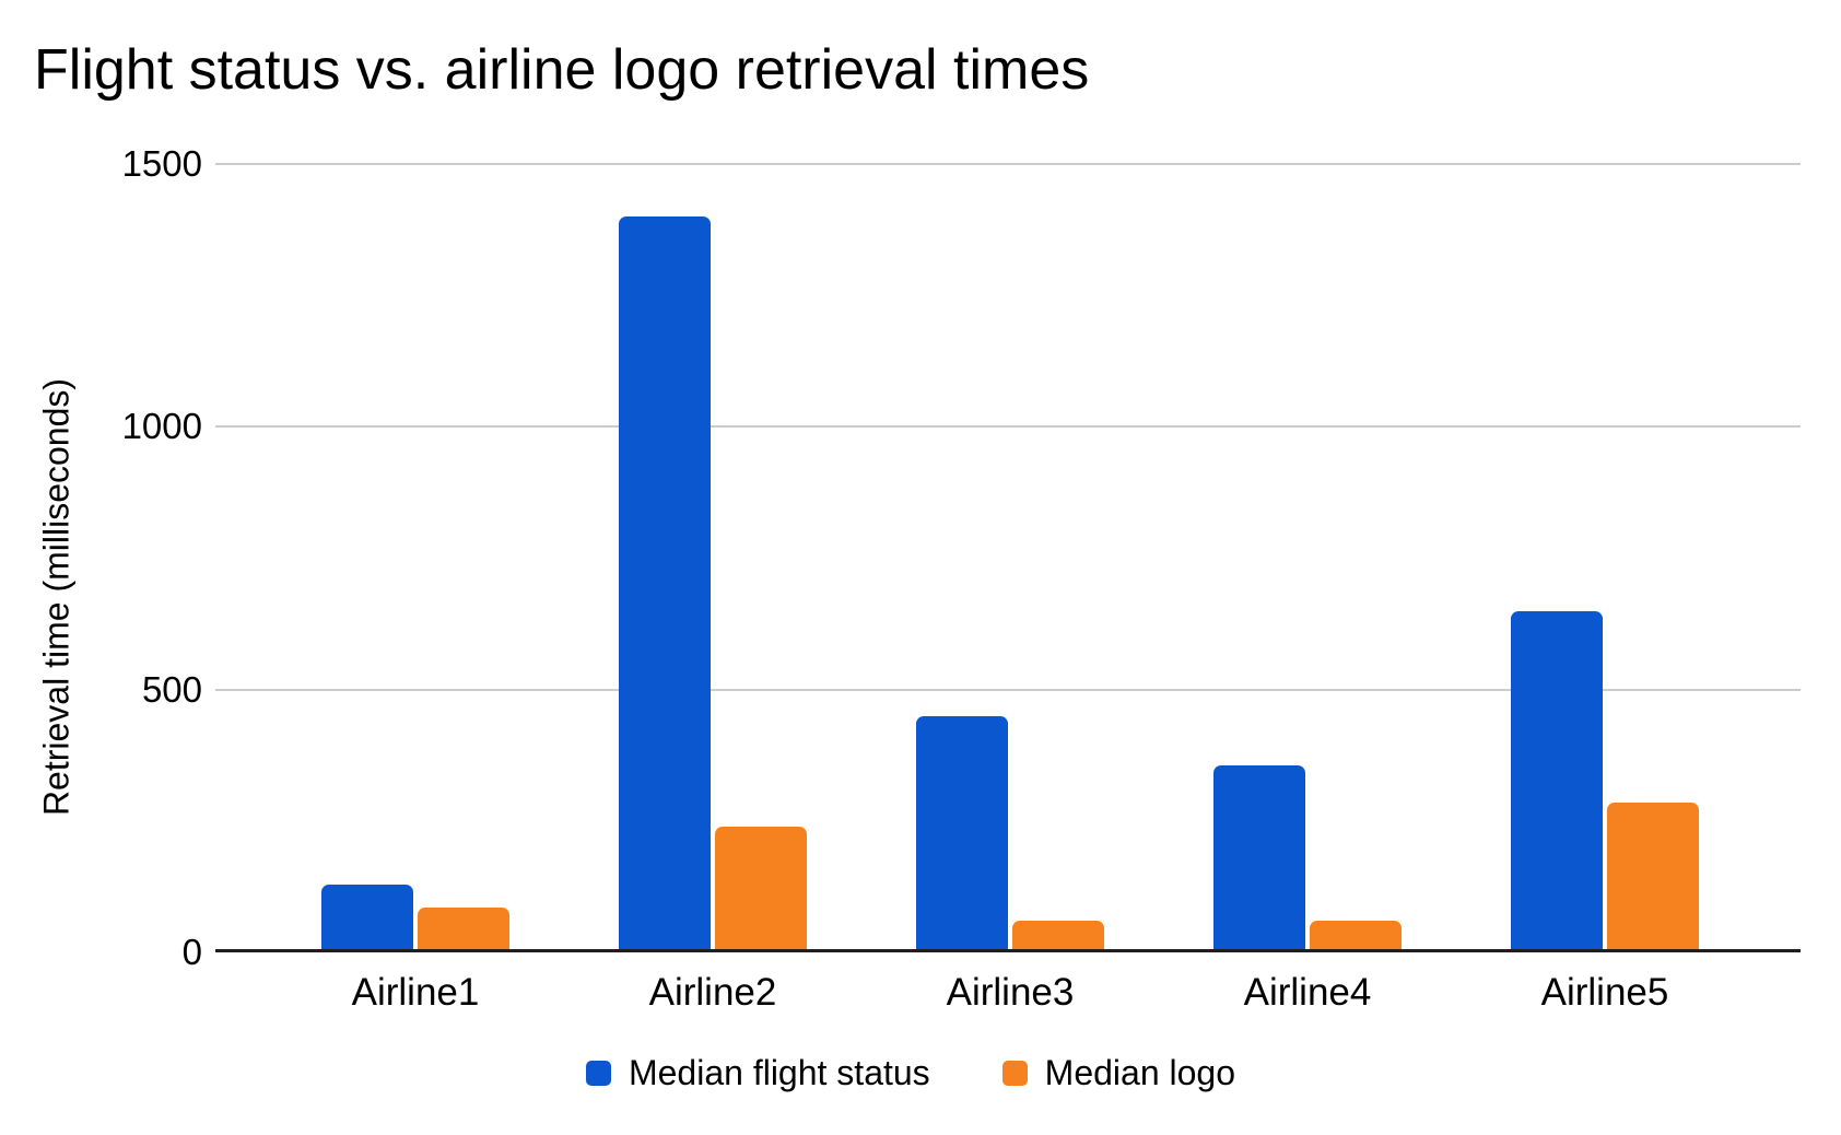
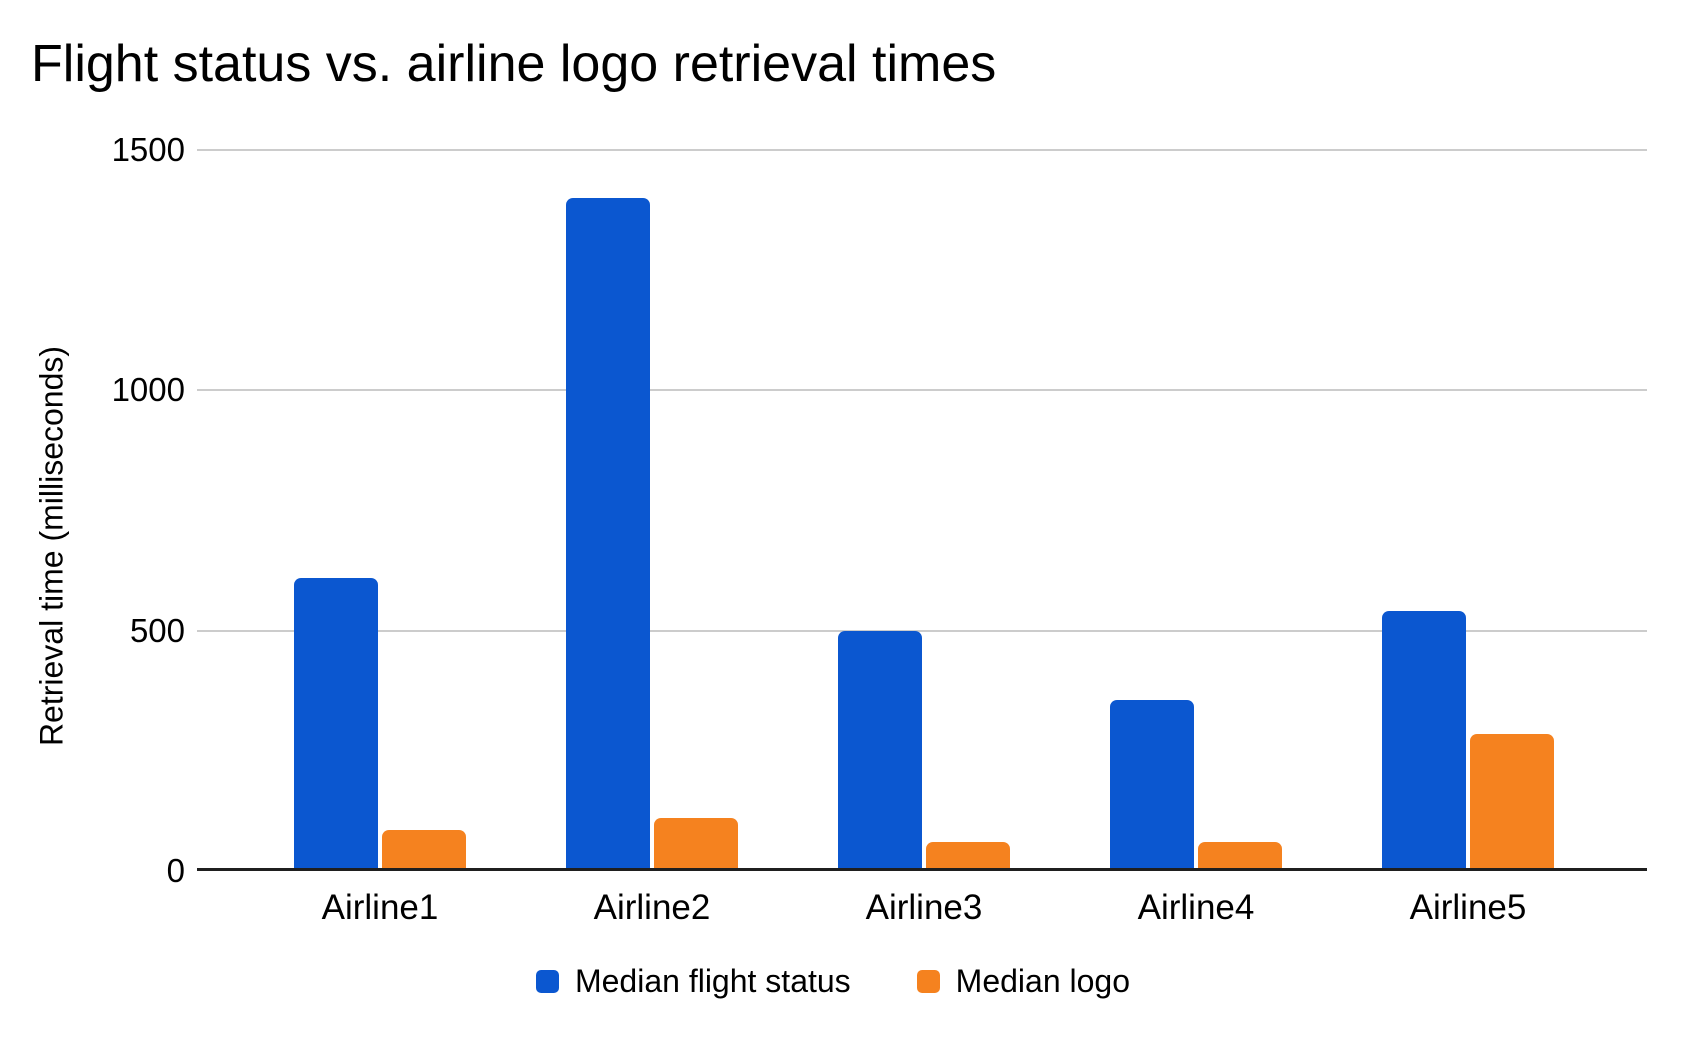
Median flight status/Airline1: 130 -> 610
Median logo/Airline2: 240 -> 110
Median flight status/Airline3: 450 -> 500
Median flight status/Airline5: 650 -> 540
